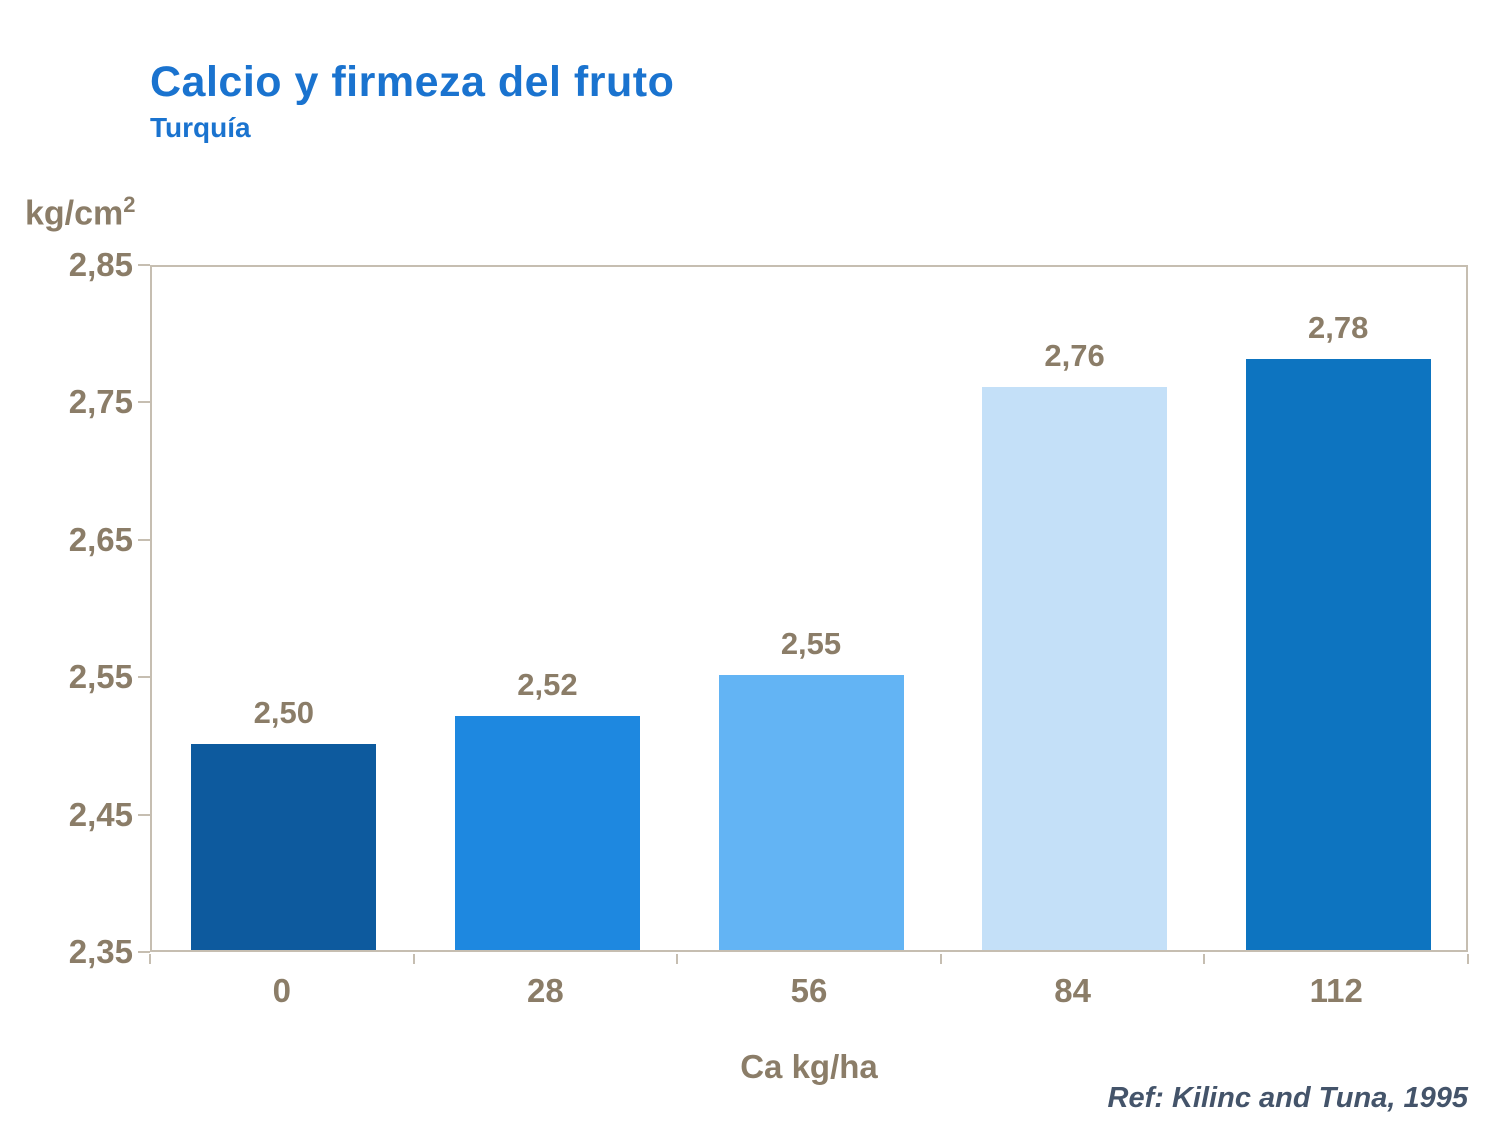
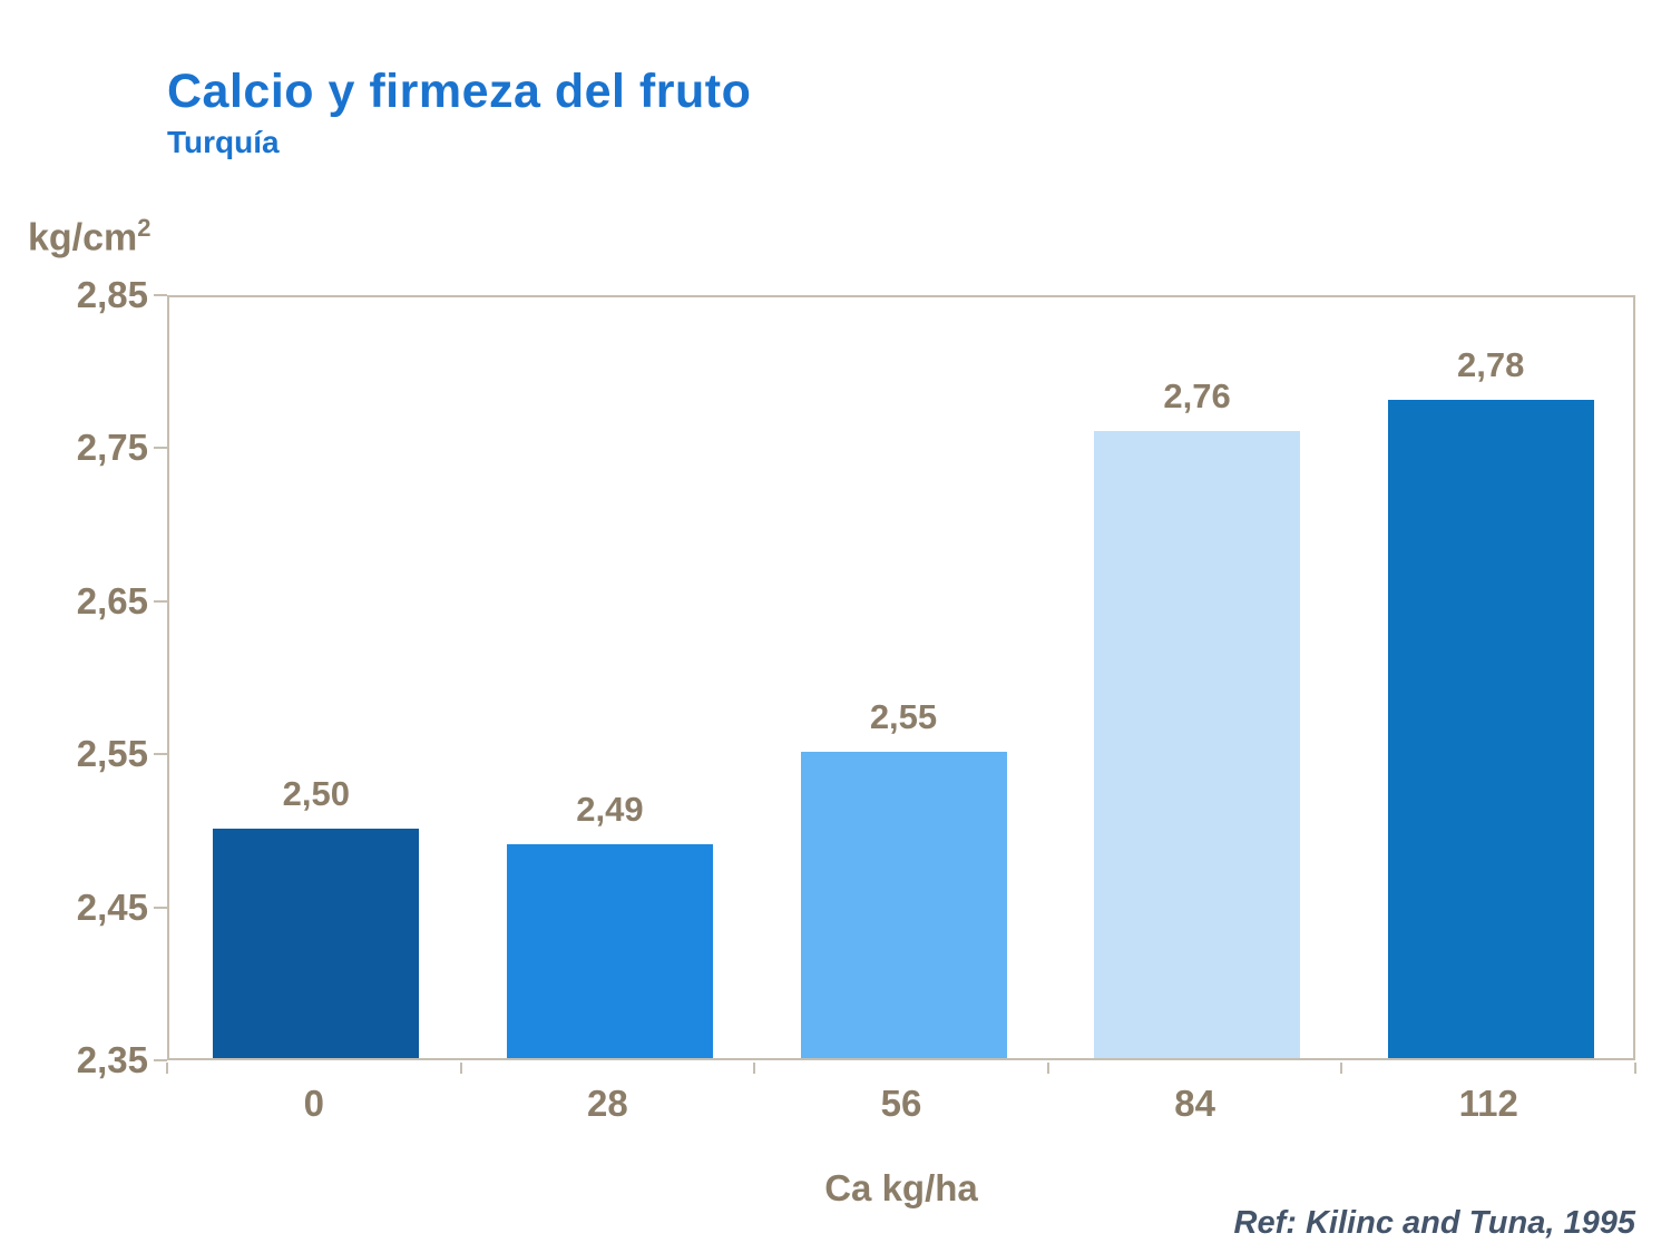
28: 2,52 -> 2,49
